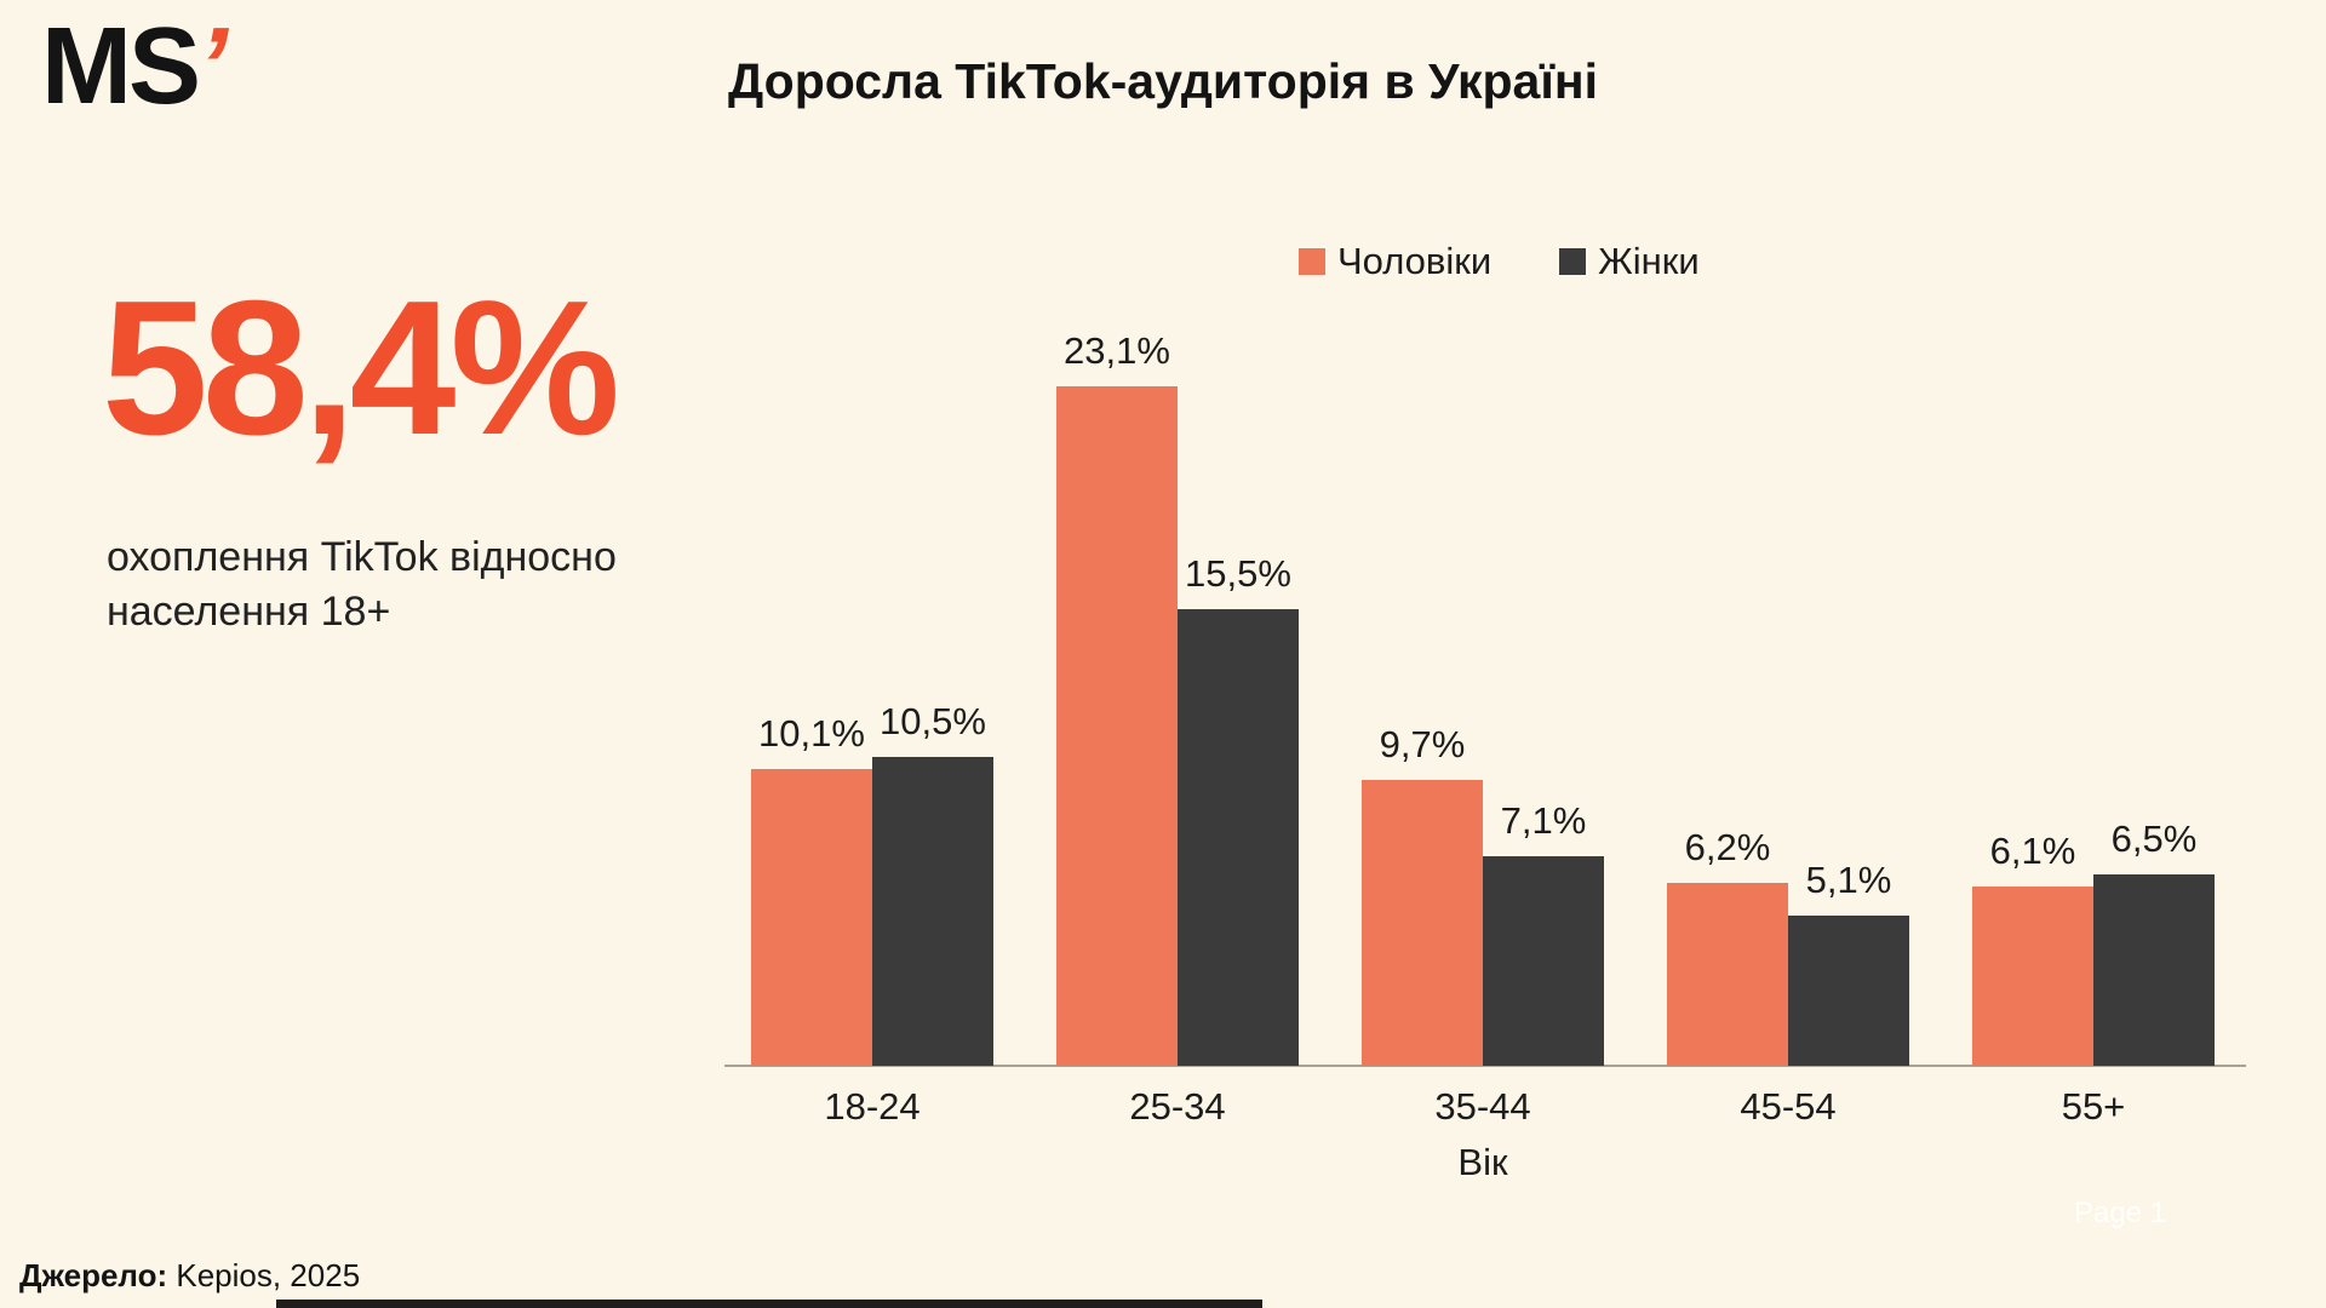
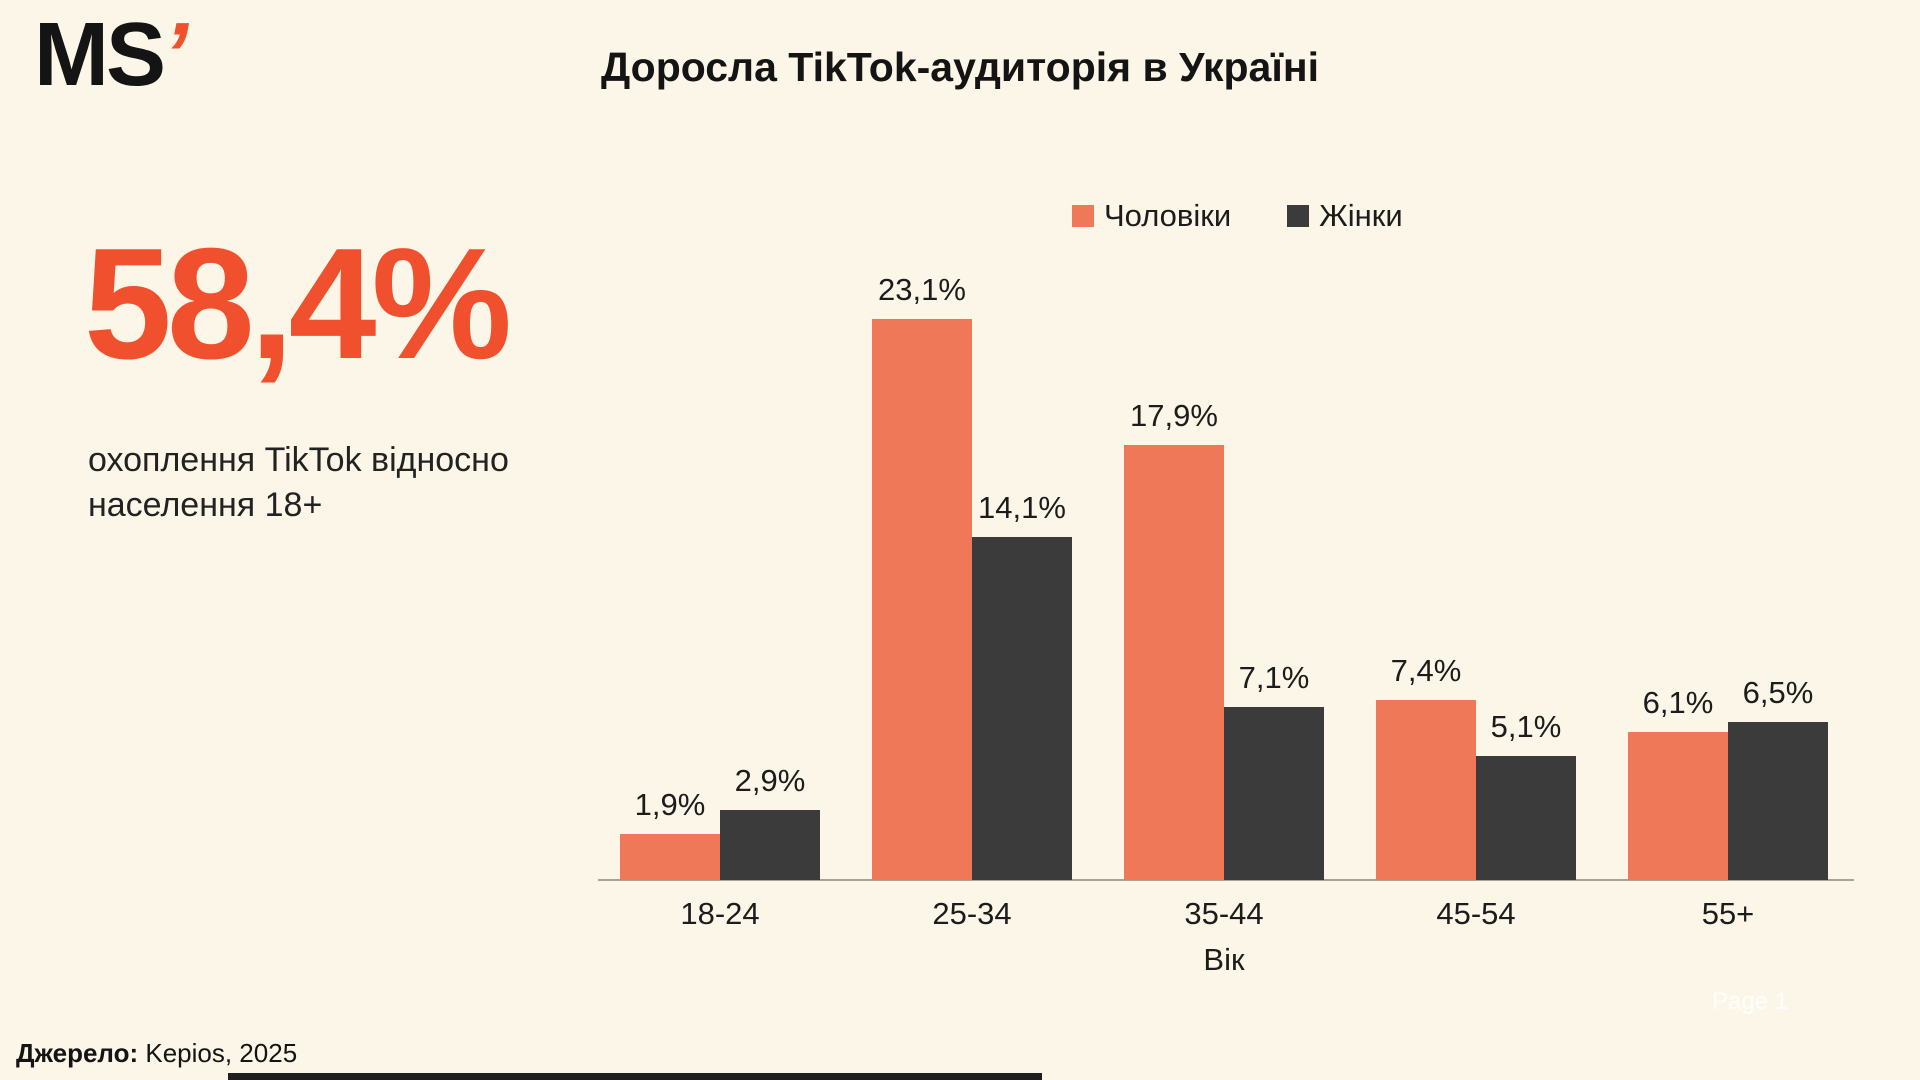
Чоловіки/18-24: 10,1% -> 1,9%
Жінки/18-24: 10,5% -> 2,9%
Жінки/25-34: 15,5% -> 14,1%
Чоловіки/35-44: 9,7% -> 17,9%
Чоловіки/45-54: 6,2% -> 7,4%
